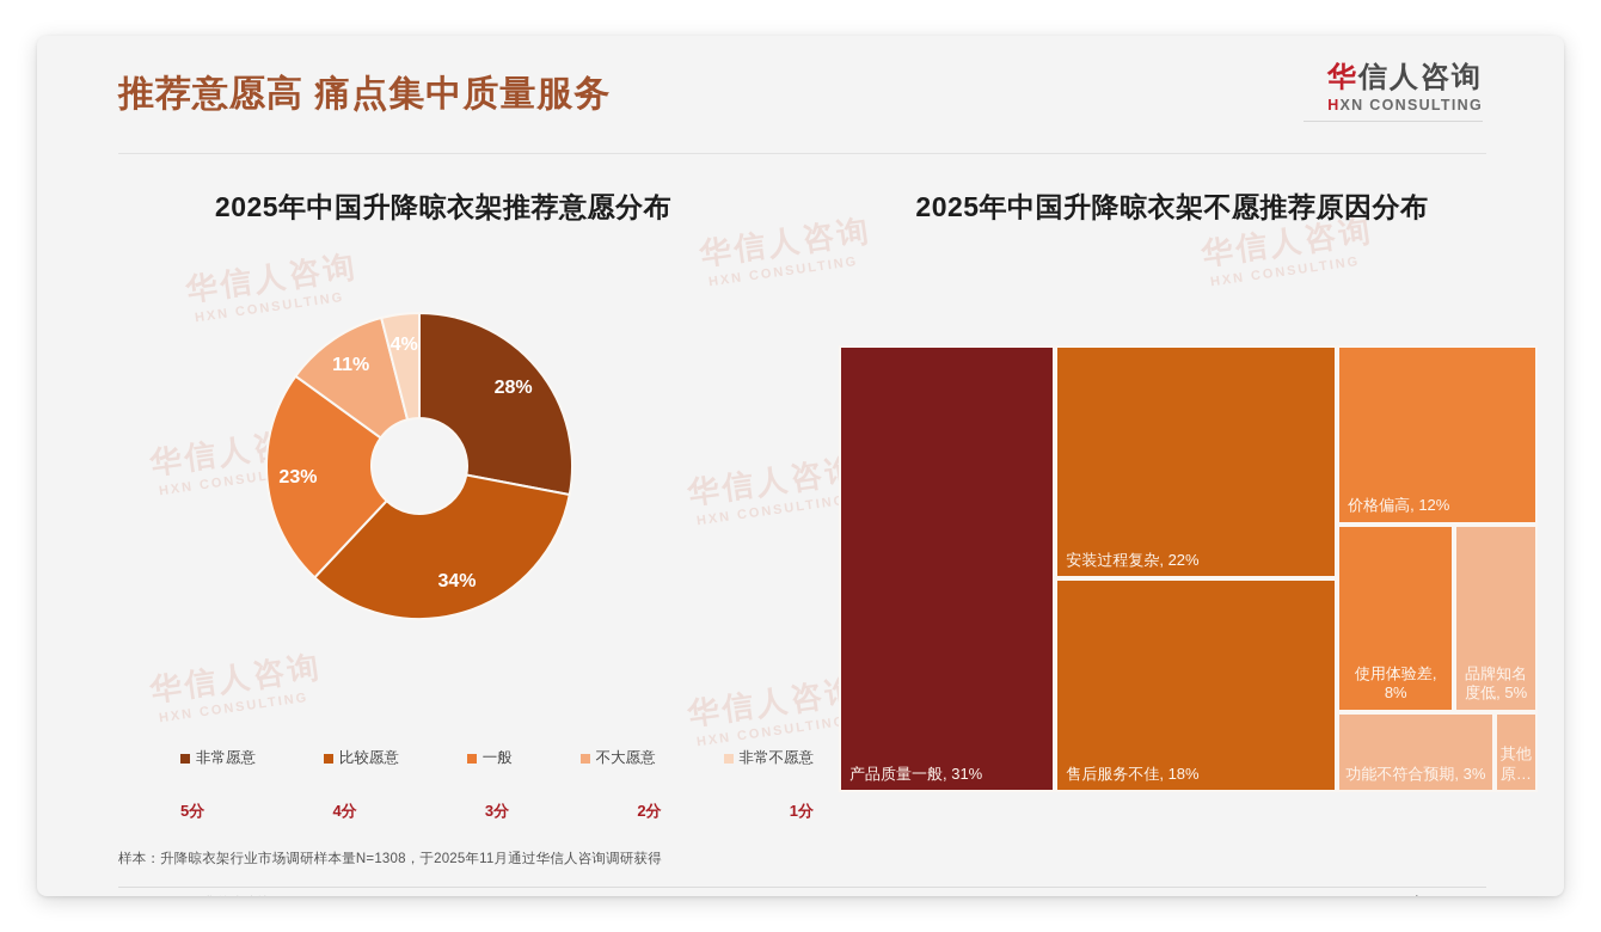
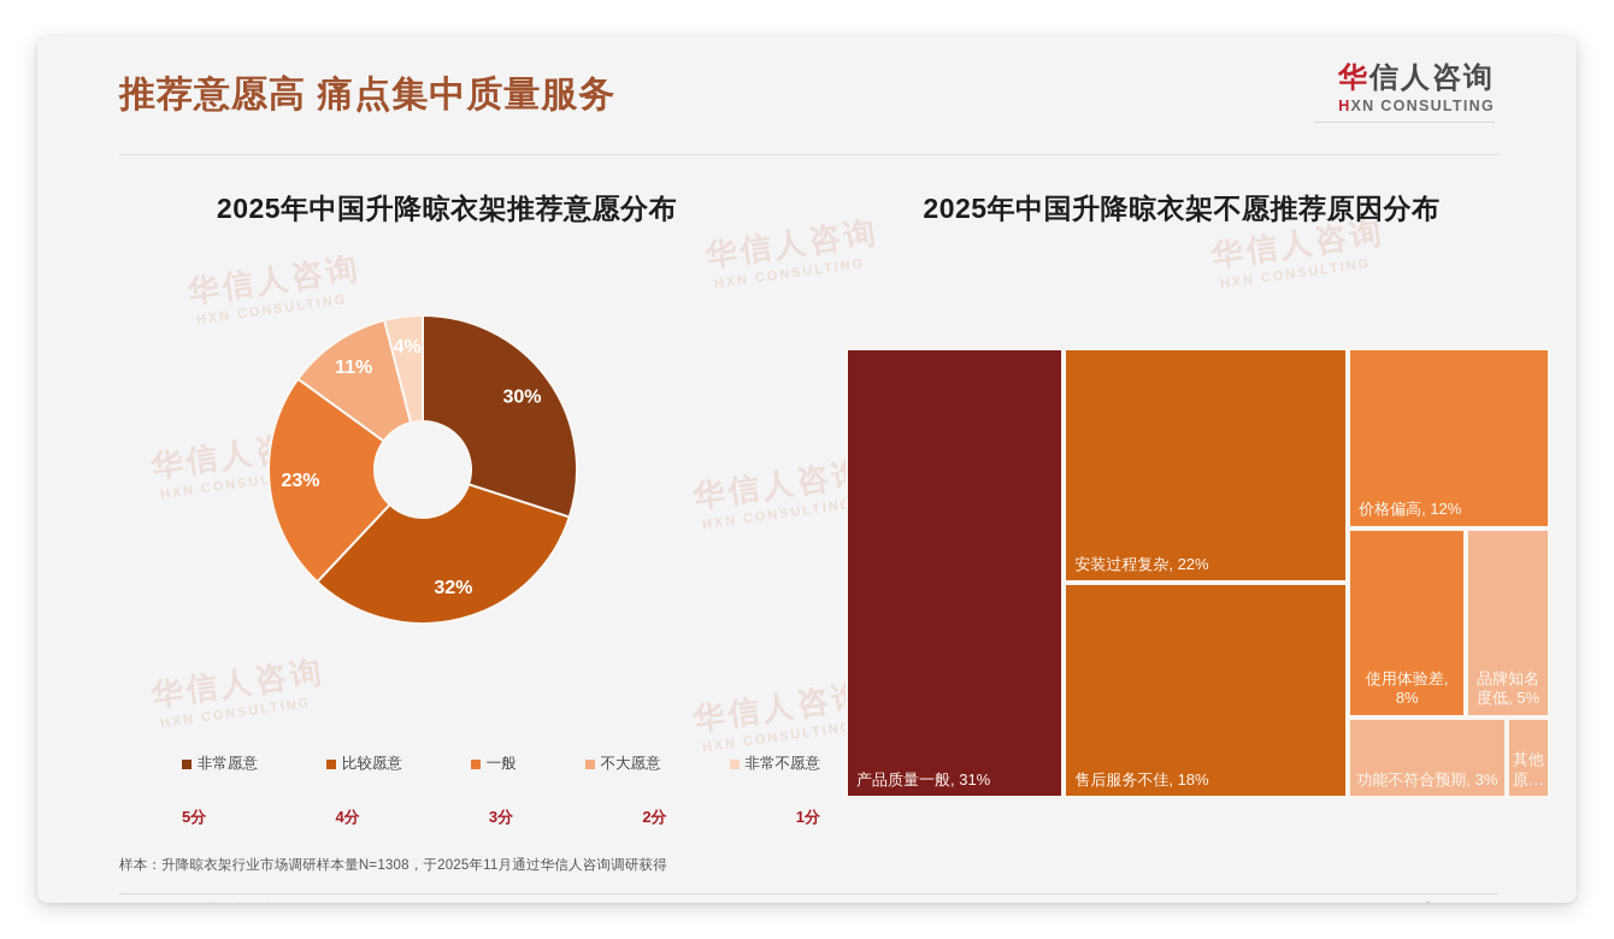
2025年中国升降晾衣架推荐意愿分布/非常愿意: 28% -> 30%
2025年中国升降晾衣架推荐意愿分布/比较愿意: 34% -> 32%
